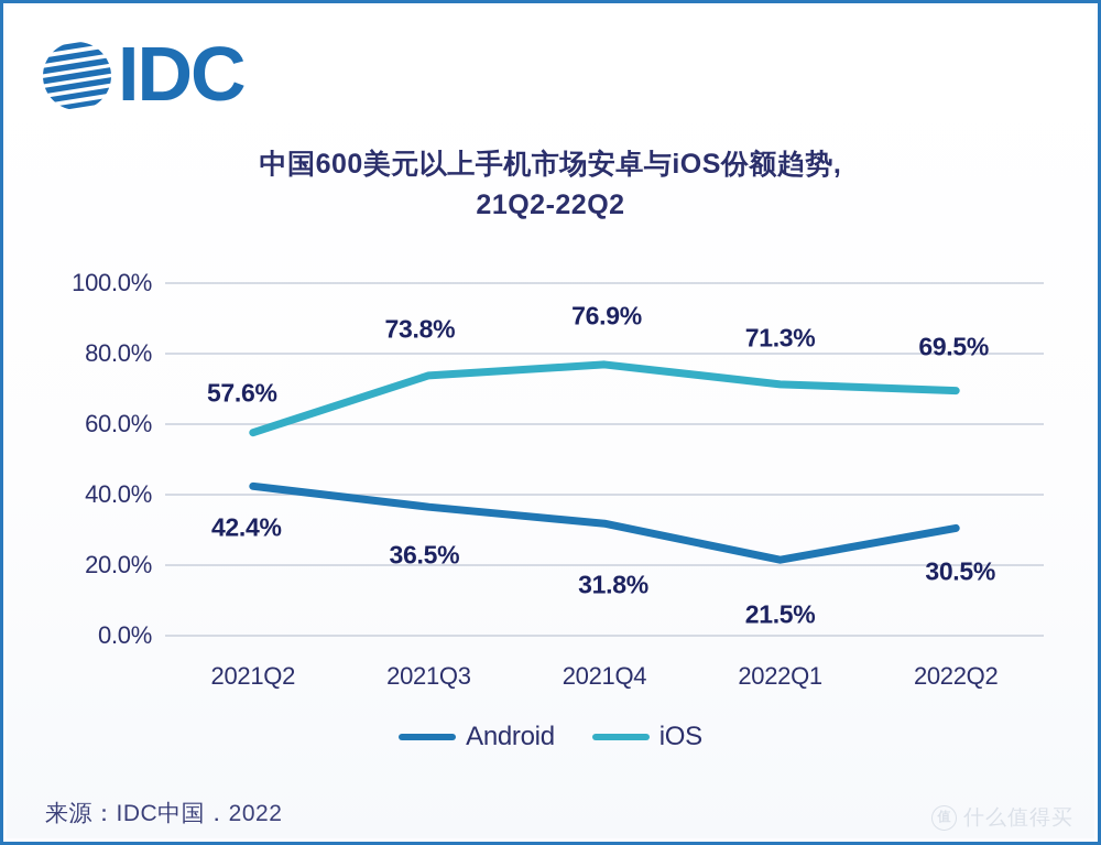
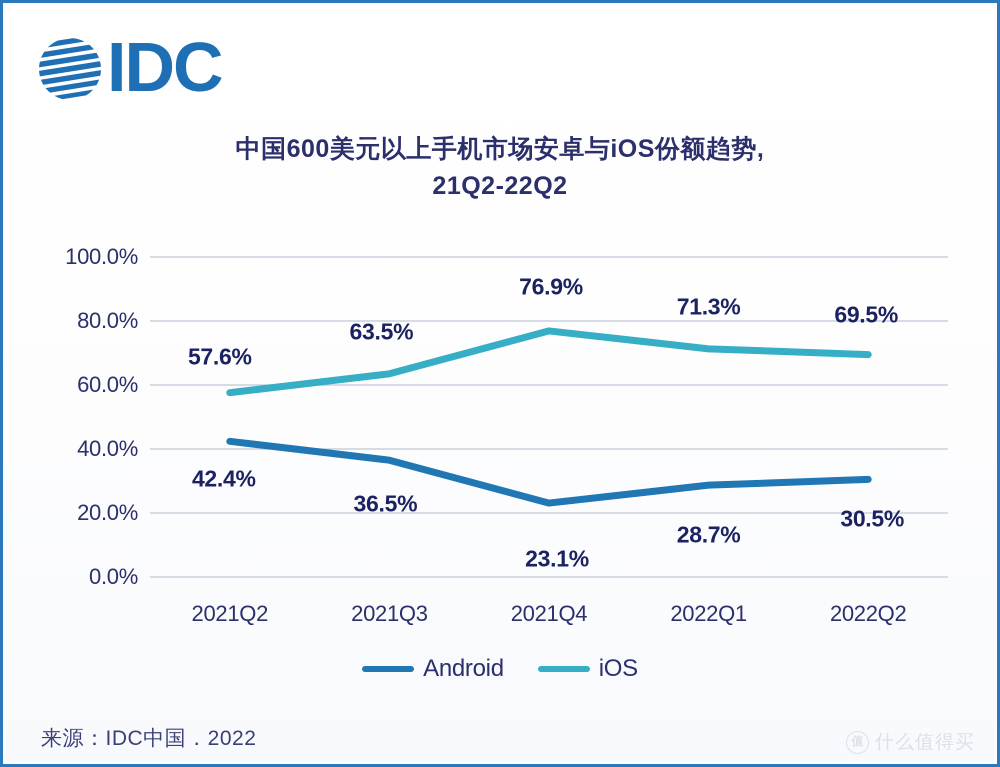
iOS/2021Q3: 73.8% -> 63.5%
Android/2021Q4: 31.8% -> 23.1%
Android/2022Q1: 21.5% -> 28.7%
